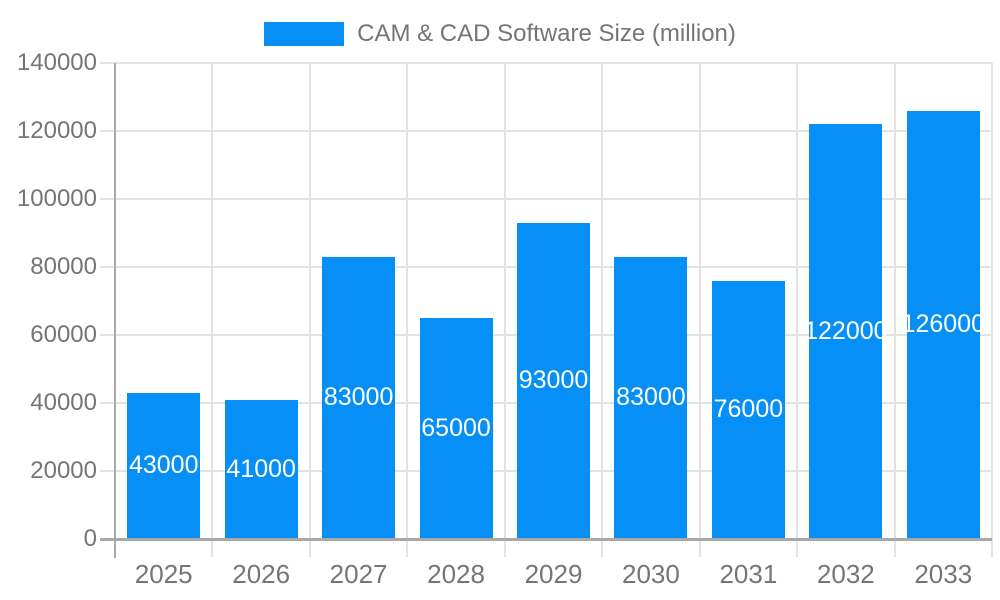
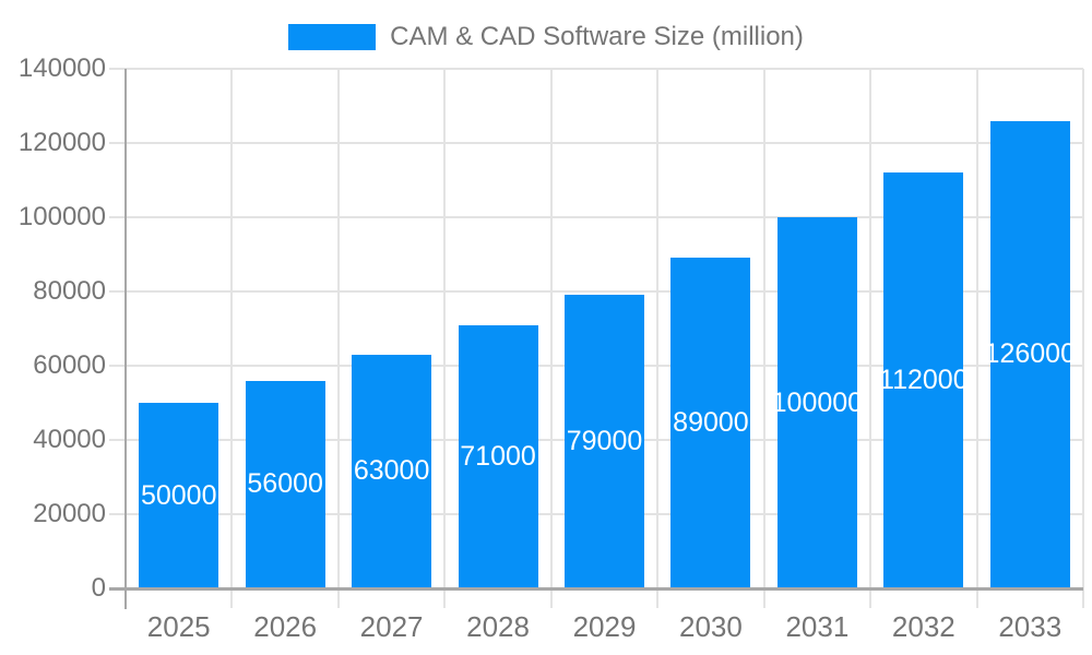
2025: 43000 -> 50000
2026: 41000 -> 56000
2027: 83000 -> 63000
2028: 65000 -> 71000
2029: 93000 -> 79000
2030: 83000 -> 89000
2031: 76000 -> 100000
2032: 122000 -> 112000
